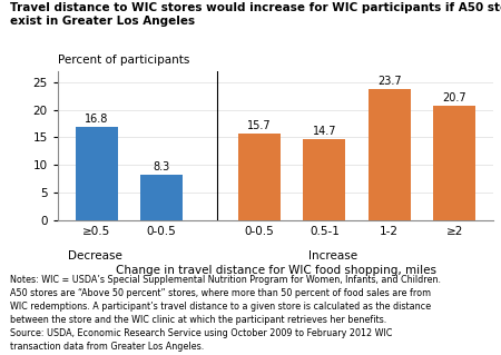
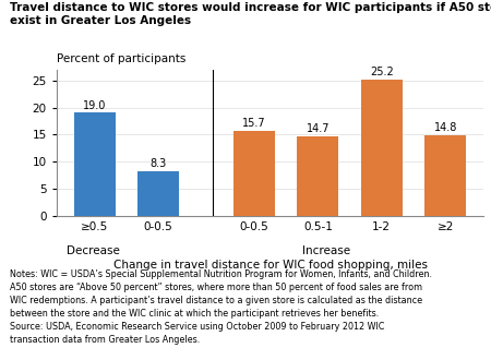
≥0.5: 16.8 -> 19.0
1-2: 23.7 -> 25.2
≥2: 20.7 -> 14.8
